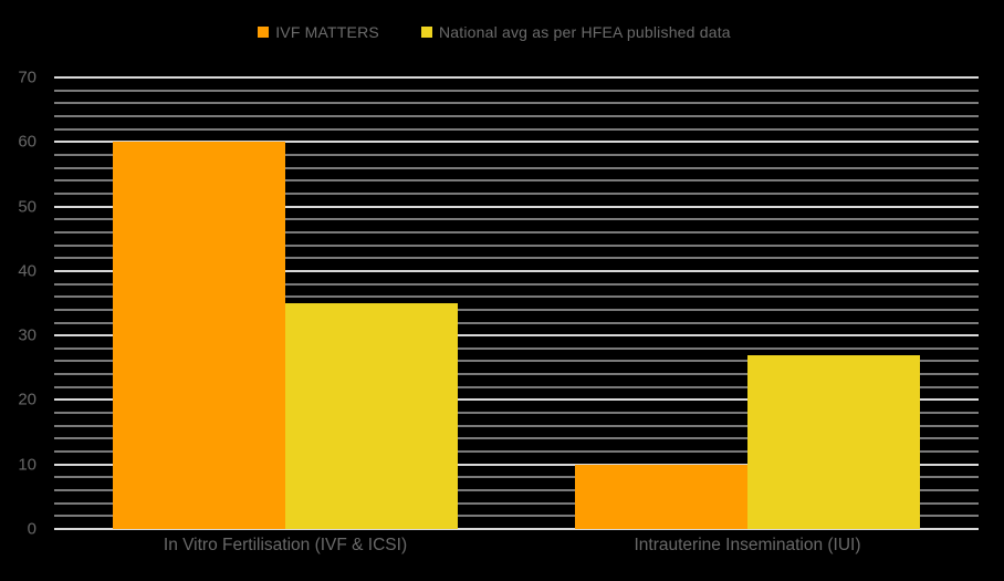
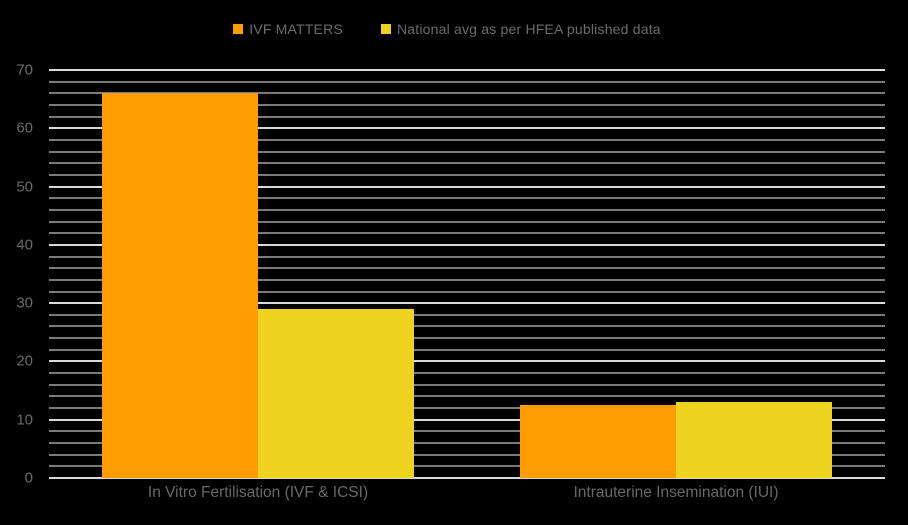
IVF MATTERS/In Vitro Fertilisation (IVF & ICSI): 60 -> 66
National avg as per HFEA published data/In Vitro Fertilisation (IVF & ICSI): 35 -> 29
IVF MATTERS/Intrauterine Insemination (IUI): 10 -> 12
National avg as per HFEA published data/Intrauterine Insemination (IUI): 27 -> 13
